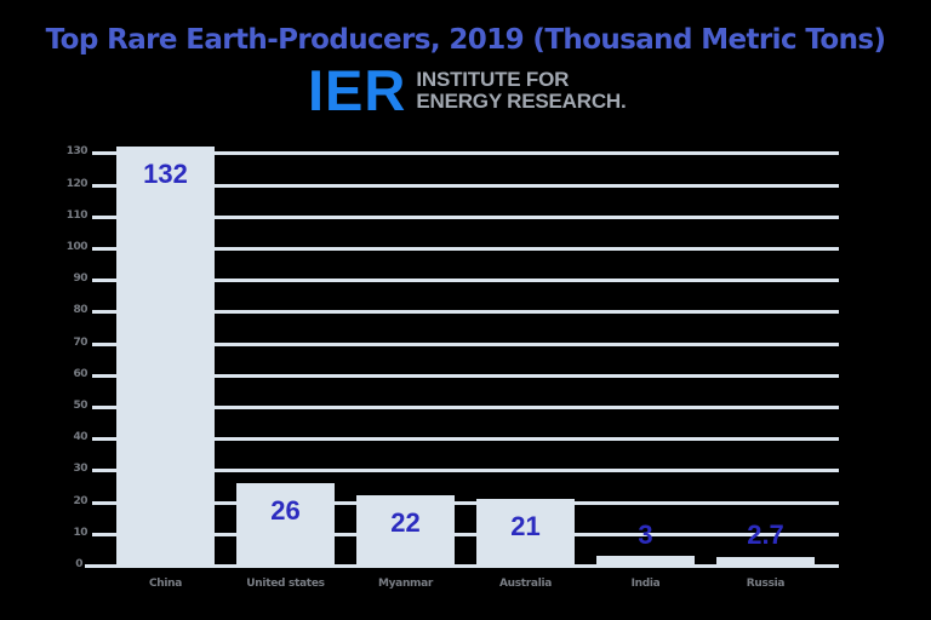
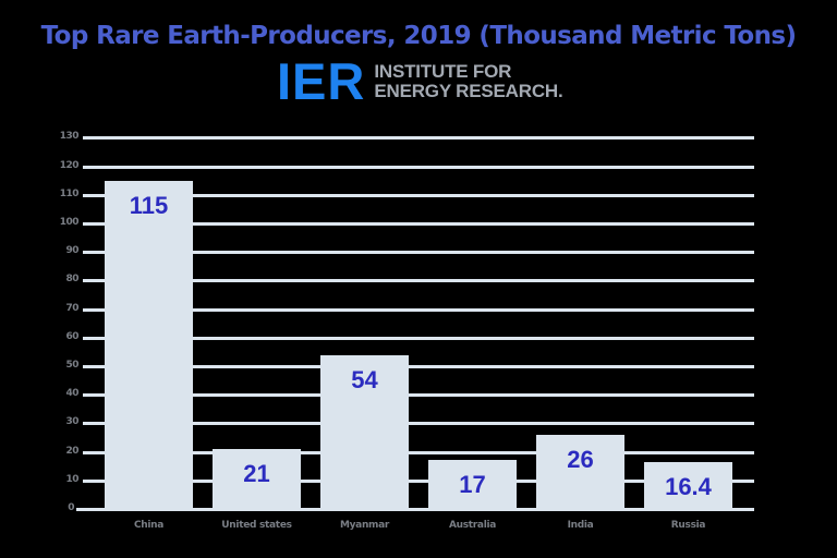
China: 132 -> 115
United states: 26 -> 21
Myanmar: 22 -> 54
Australia: 21 -> 17
India: 3 -> 26
Russia: 2.7 -> 16.4
